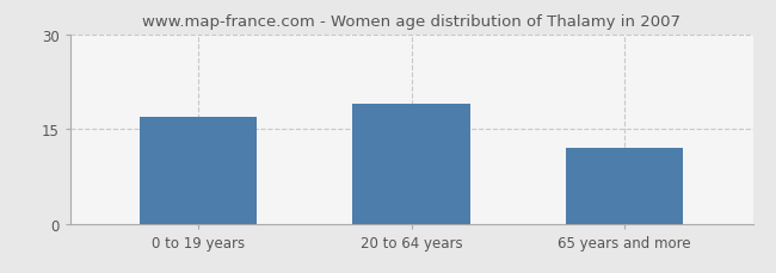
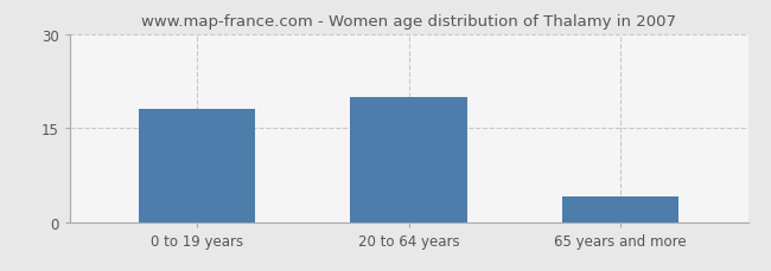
0 to 19 years: 17 -> 18
20 to 64 years: 19 -> 20
65 years and more: 12 -> 4
